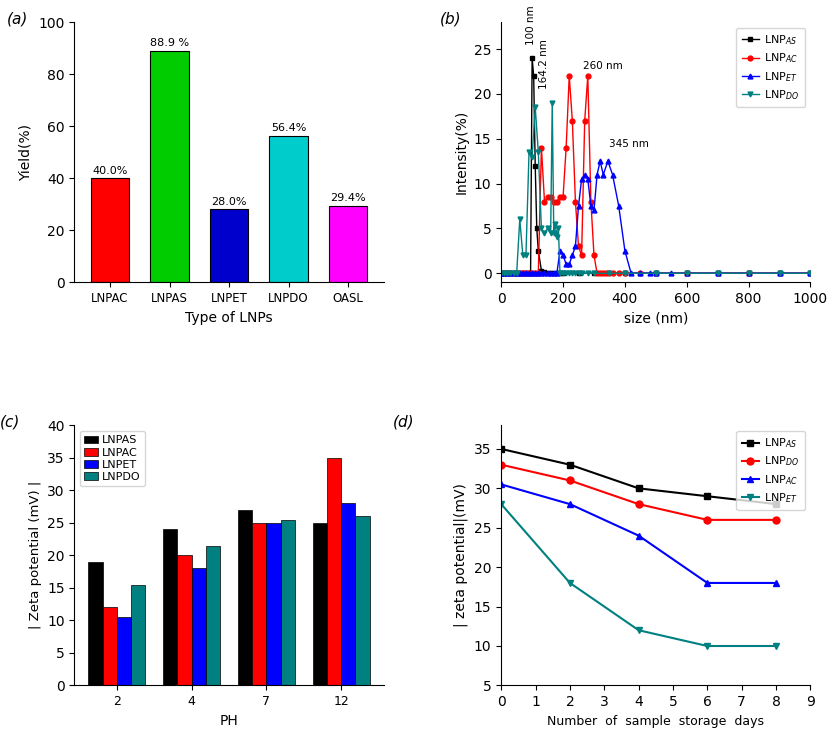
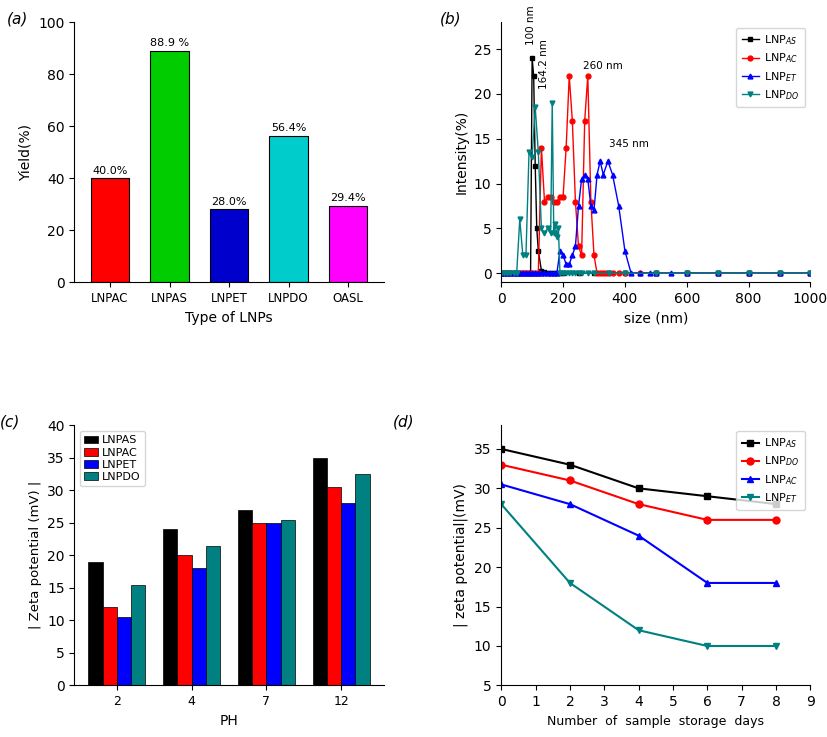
LNPAS/12: 25 -> 35
LNPAC/12: 35.0 -> 30.5
LNPDO/12: 26.0 -> 32.5
